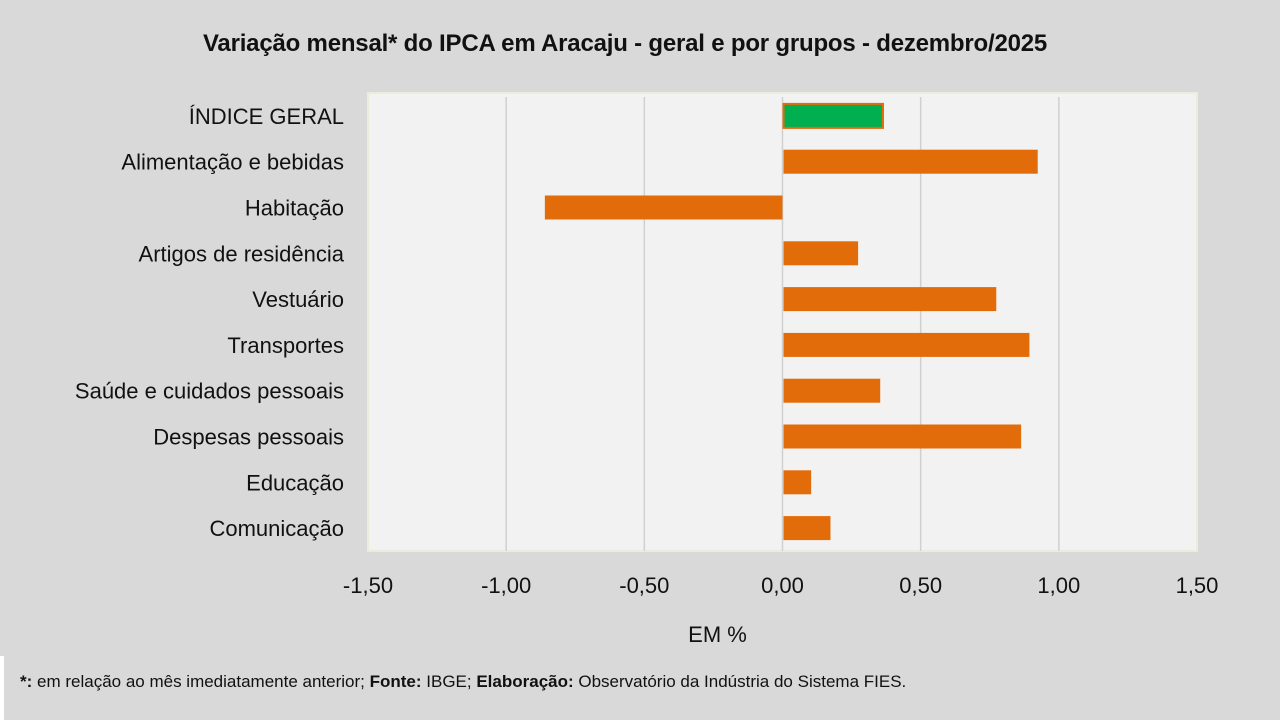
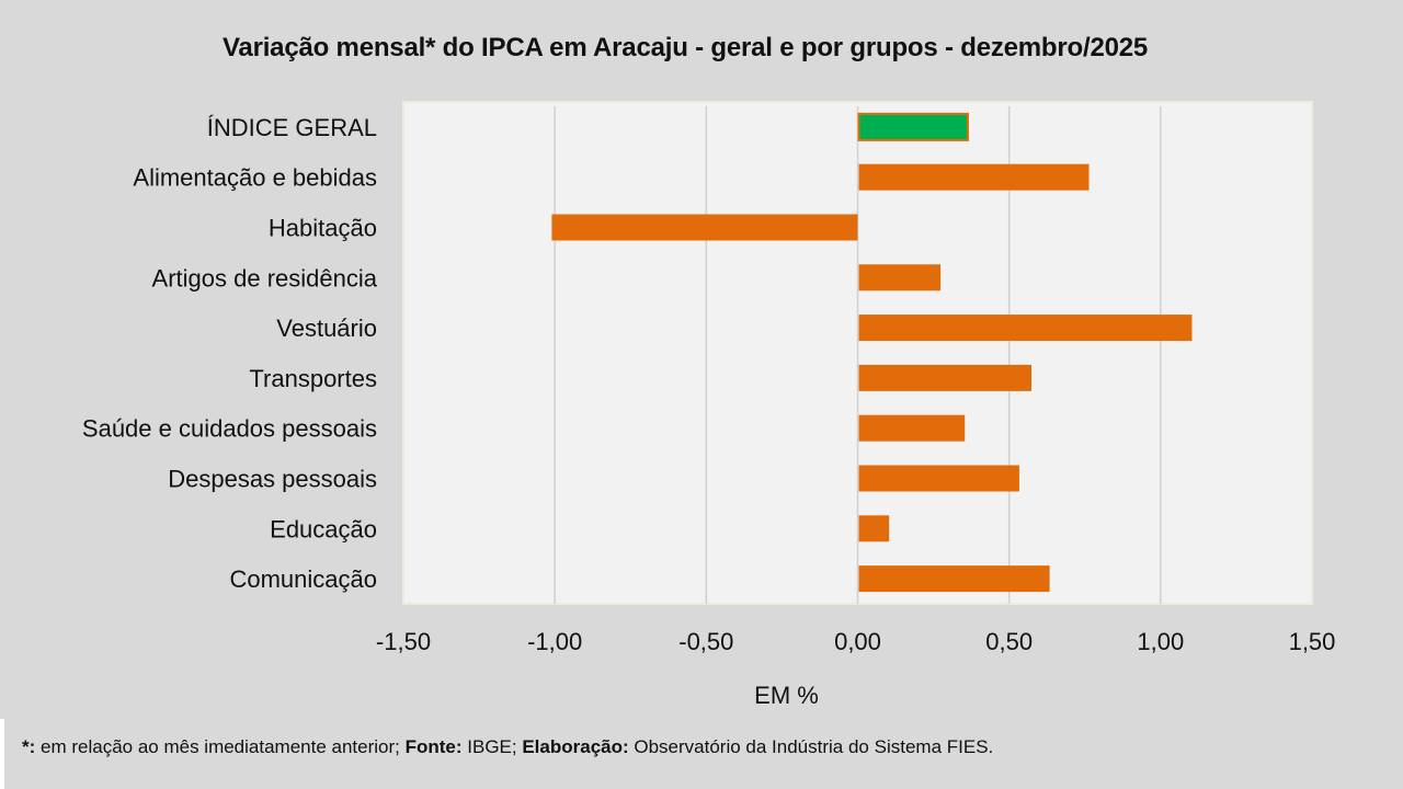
Alimentação e bebidas: 0,92 -> 0,76
Habitação: -0,86 -> -1,01
Vestuário: 0,77 -> 1,10
Transportes: 0,89 -> 0,57
Despesas pessoais: 0,86 -> 0,53
Comunicação: 0,17 -> 0,63
